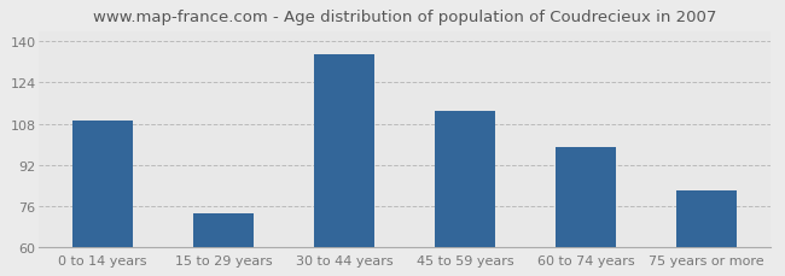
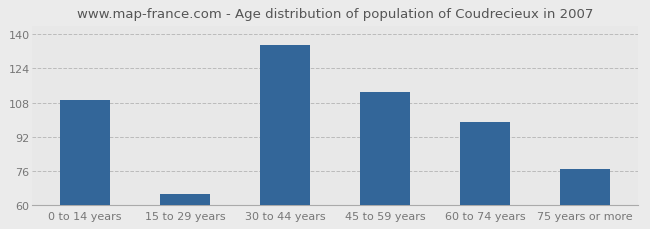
15 to 29 years: 73 -> 65
75 years or more: 82 -> 77
